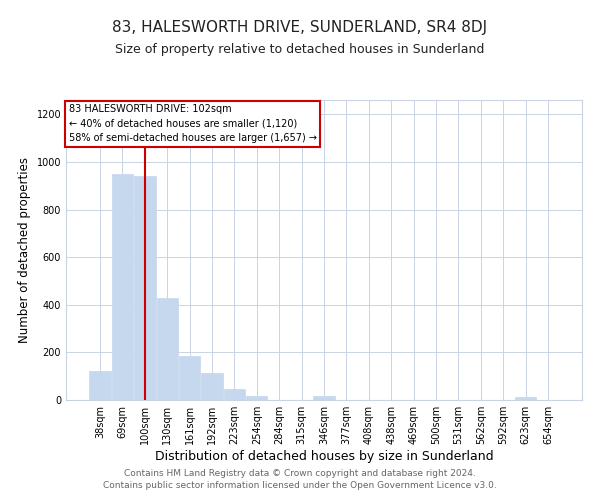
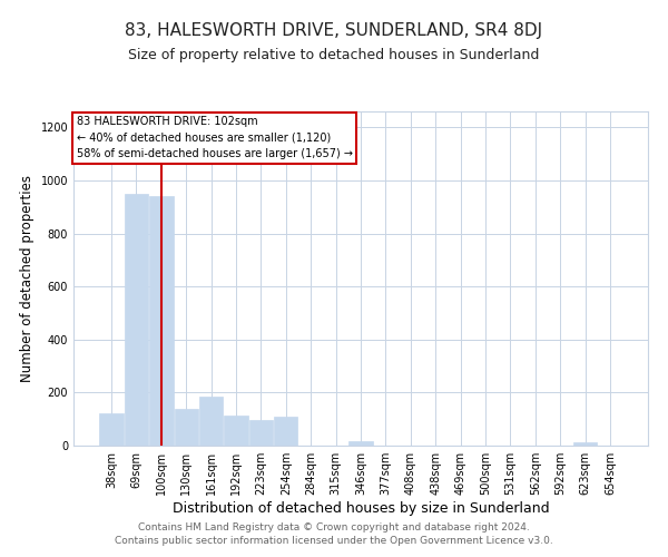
130sqm: 430 -> 140
223sqm: 47 -> 95
254sqm: 18 -> 110
